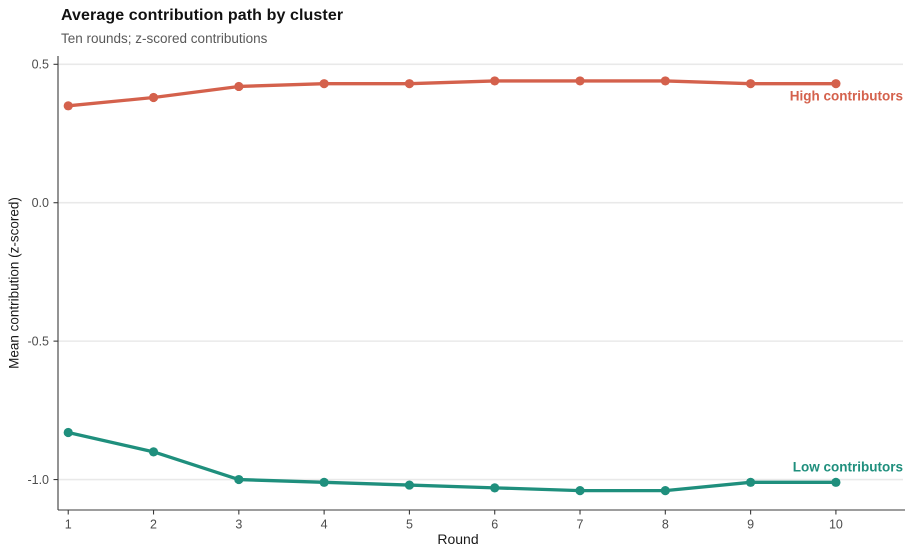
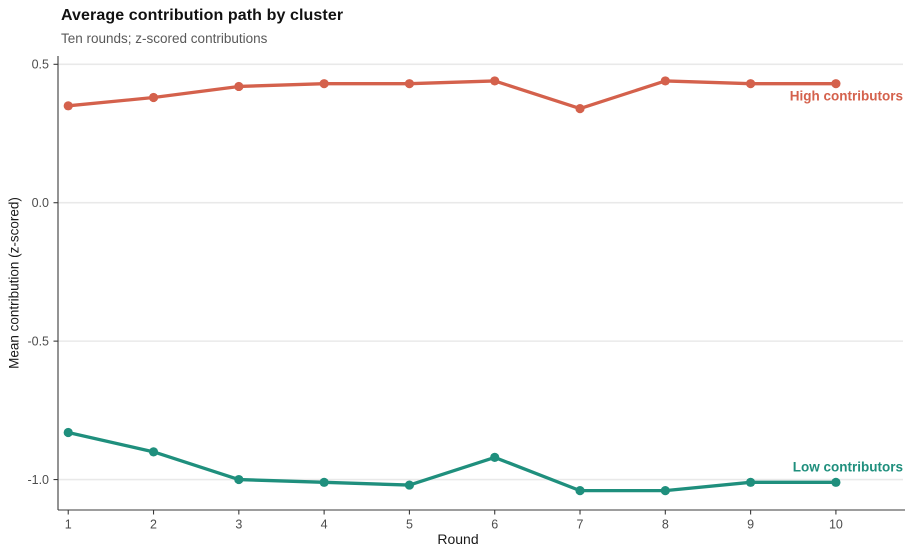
Low contributors/6: -1.03 -> -0.92
High contributors/7: 0.44 -> 0.34
